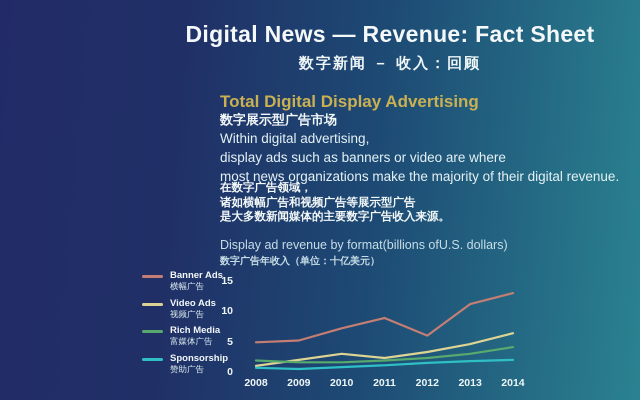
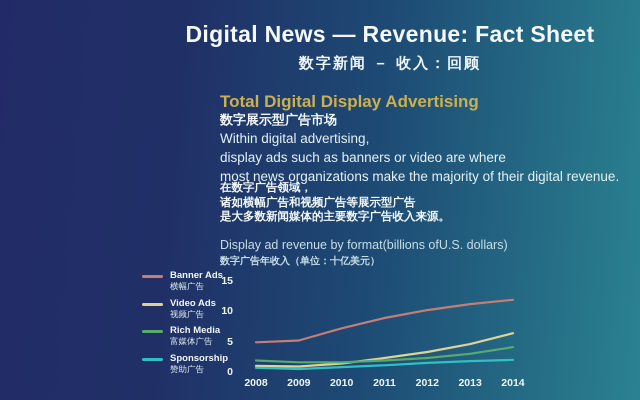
Video Ads/2009: 2 -> 1
Video Ads/2010: 3 -> 1
Banner Ads/2012: 6 -> 10
Banner Ads/2014: 13 -> 12
